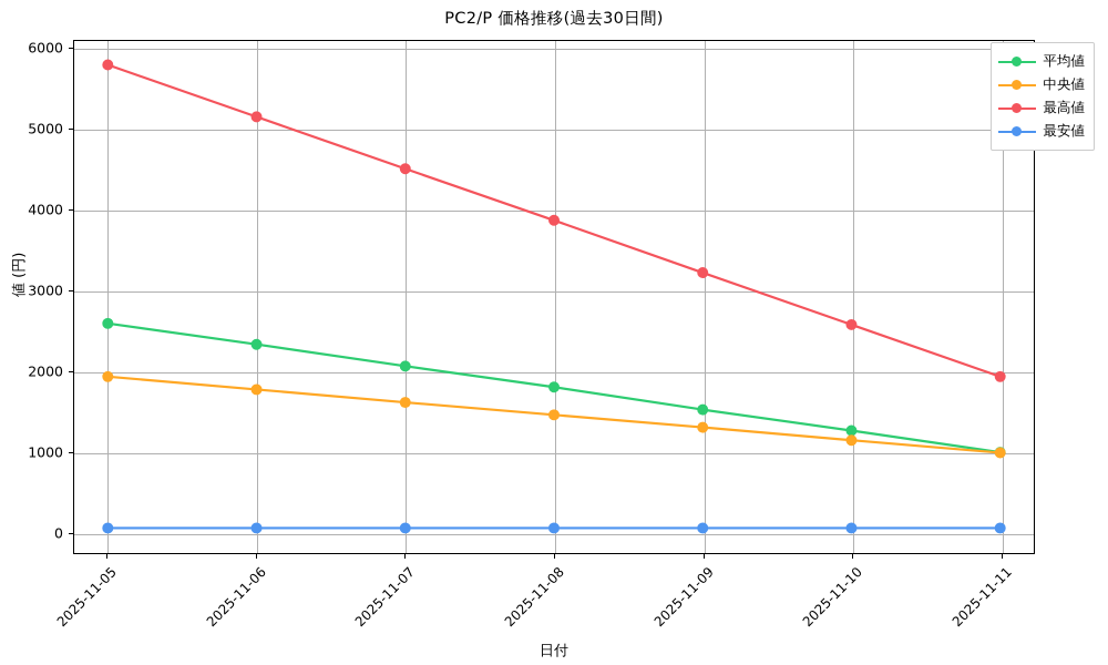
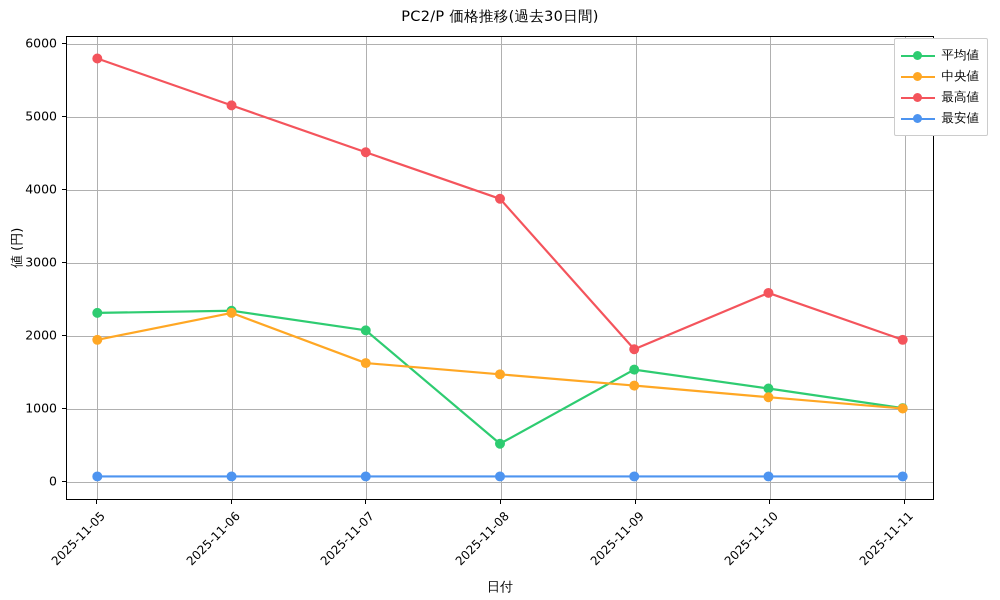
平均値/2025-11-05: 2600 -> 2300
中央値/2025-11-06: 1800 -> 2300
平均値/2025-11-08: 1800 -> 500
最高値/2025-11-09: 3200 -> 1800
